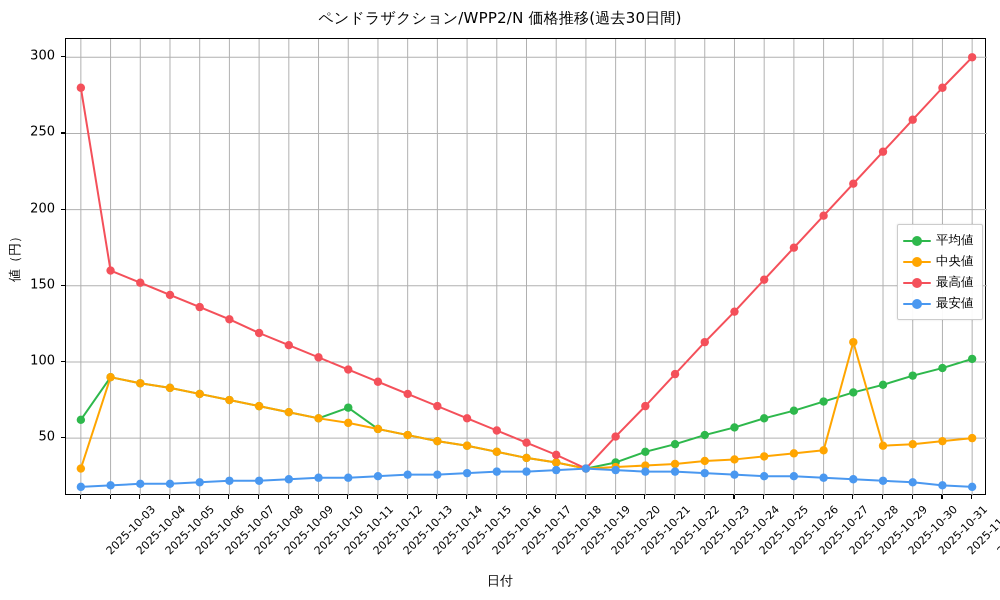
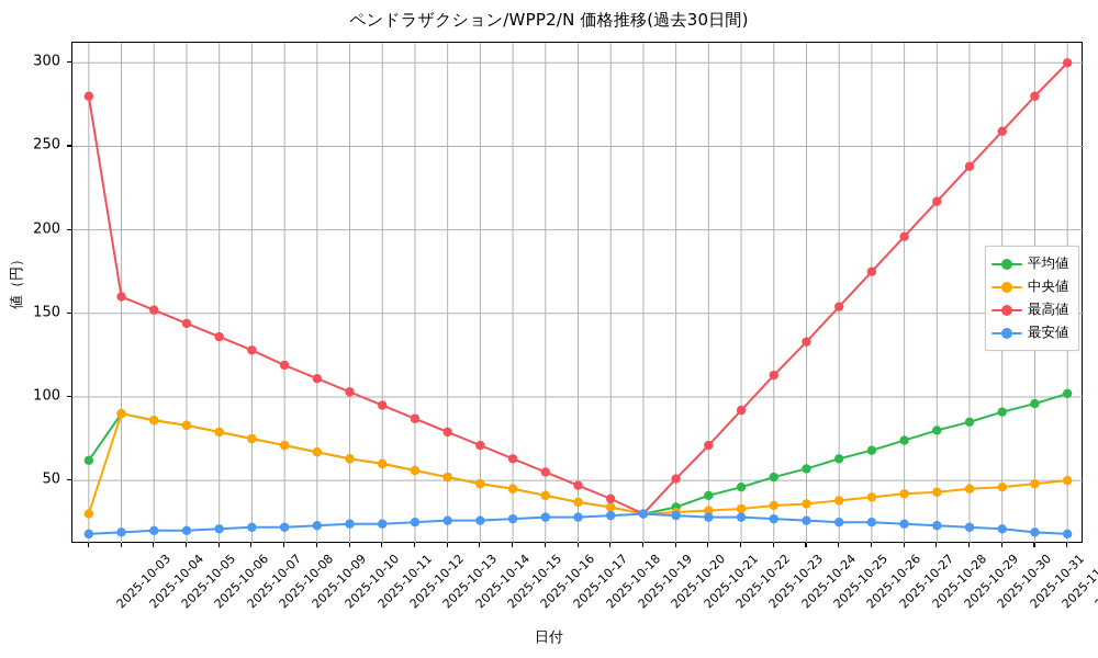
平均値/2025-10-12: 70 -> 60
中央値/2025-10-29: 113 -> 43
